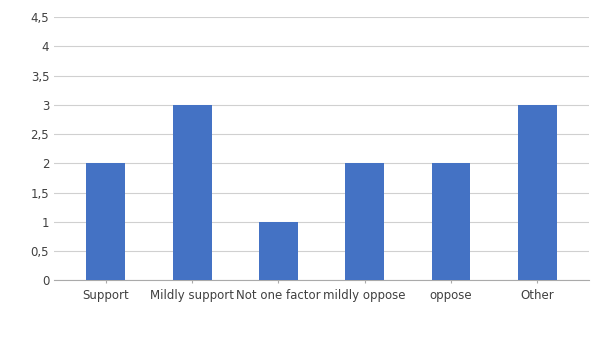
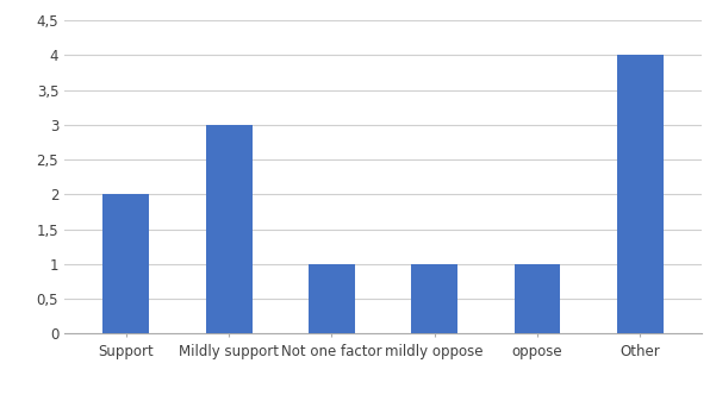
mildly oppose: 2 -> 1
oppose: 2 -> 1
Other: 3 -> 4
